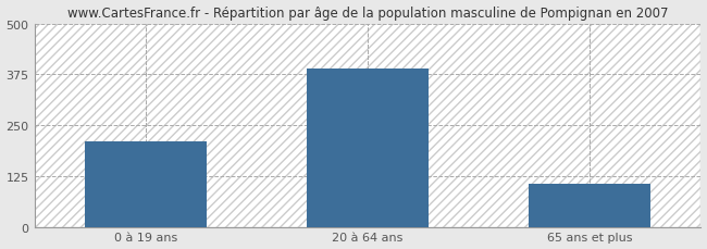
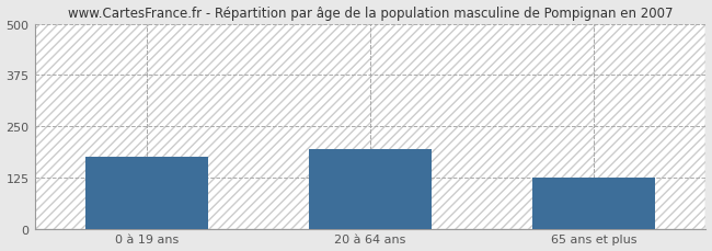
0 à 19 ans: 210 -> 175
20 à 64 ans: 390 -> 195
65 ans et plus: 105 -> 125
